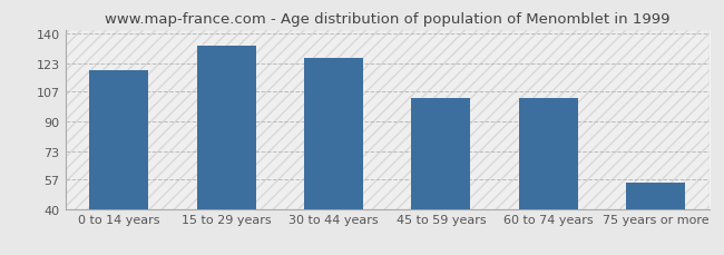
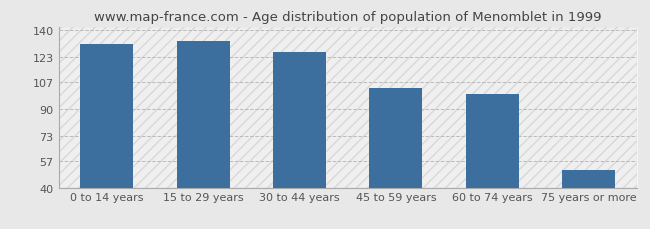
0 to 14 years: 119 -> 131
60 to 74 years: 103 -> 99
75 years or more: 55 -> 51
